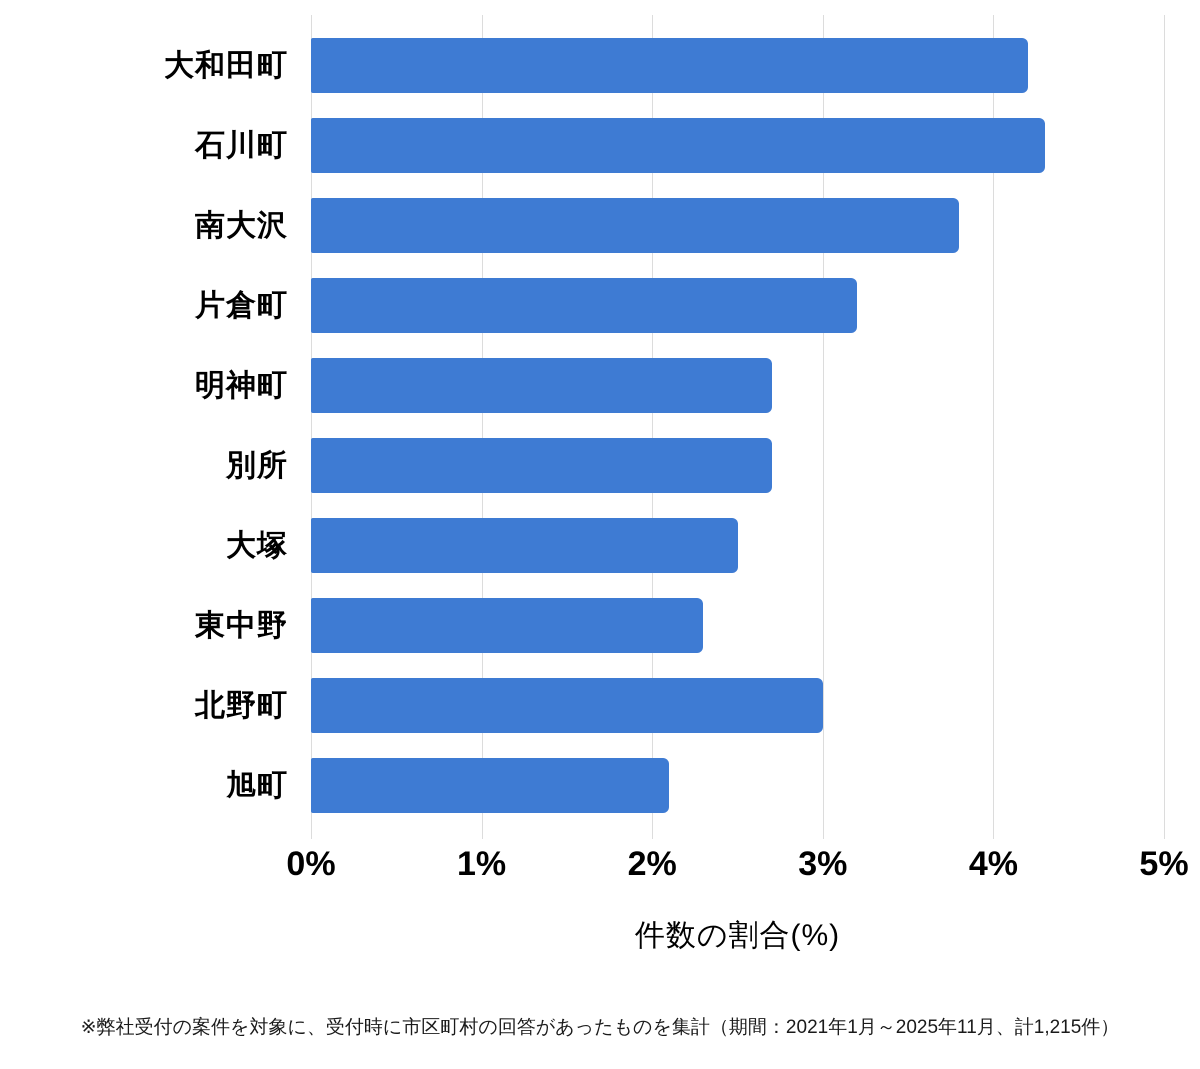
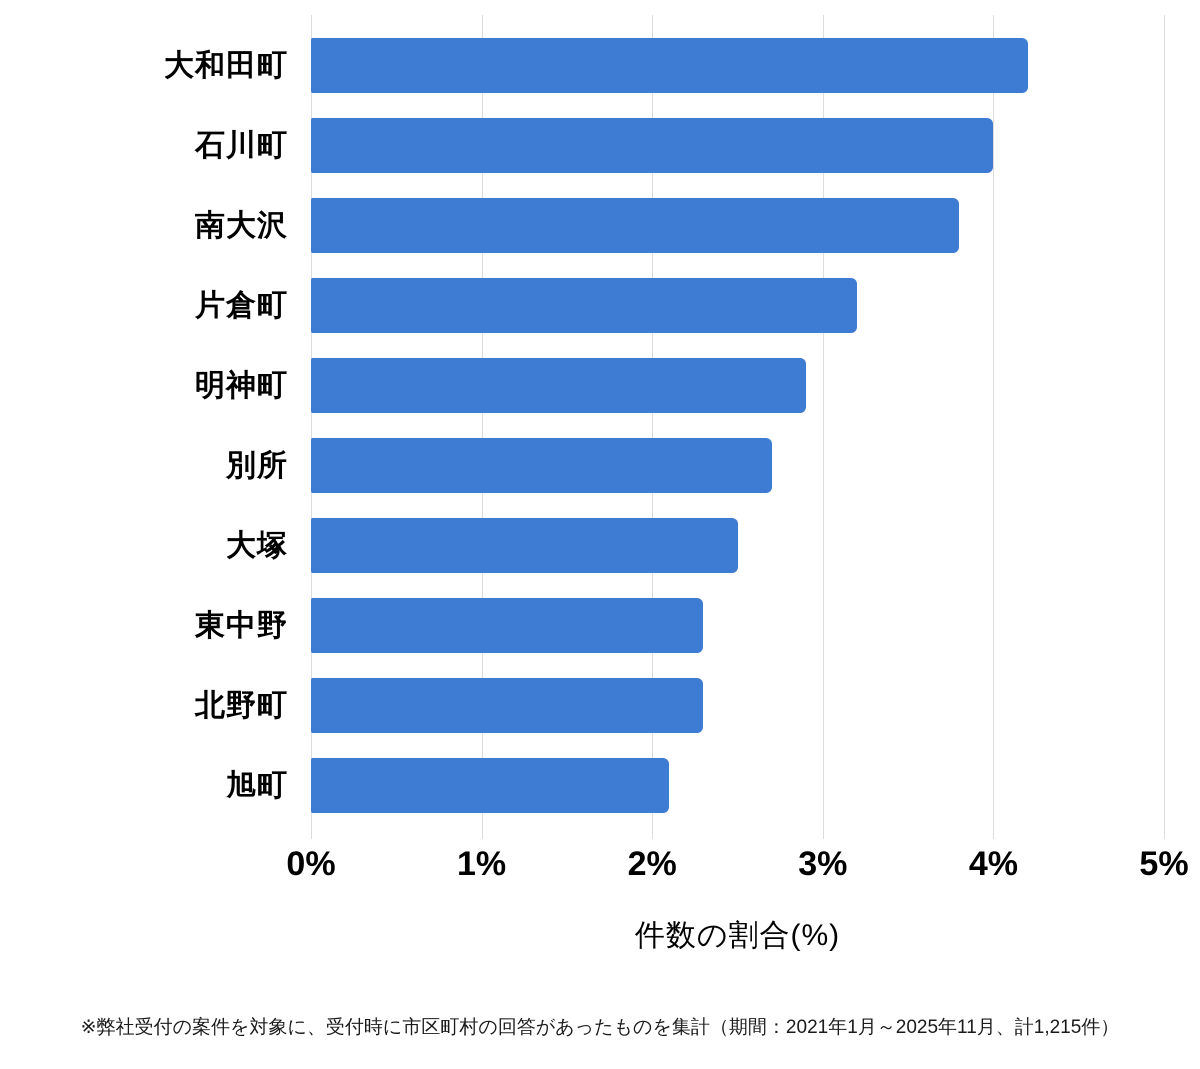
石川町: 4.3% -> 4.0%
明神町: 2.7% -> 2.9%
北野町: 3.0% -> 2.3%
